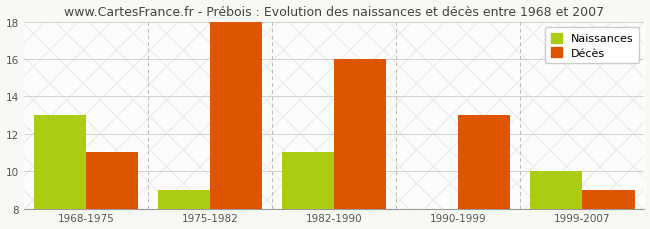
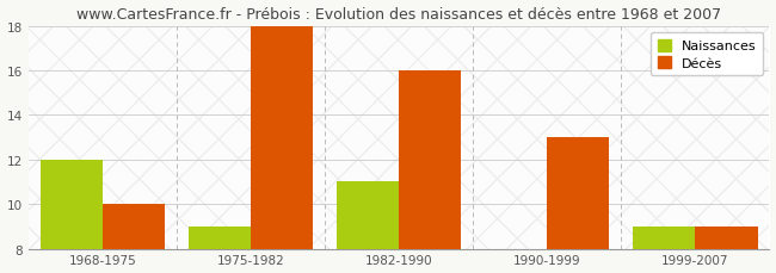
Naissances/1968-1975: 13 -> 12
Décès/1968-1975: 11 -> 10
Naissances/1999-2007: 10 -> 9
